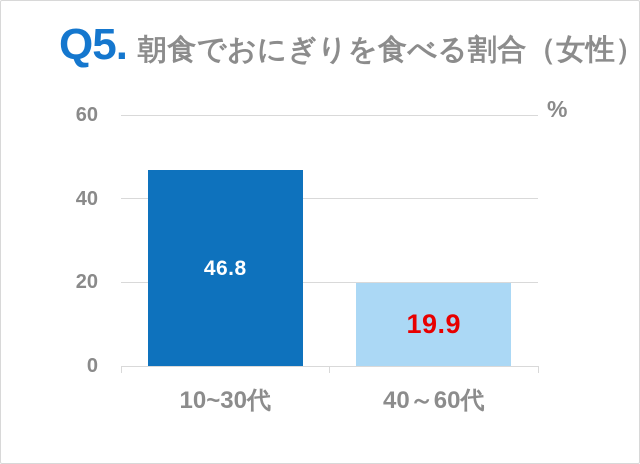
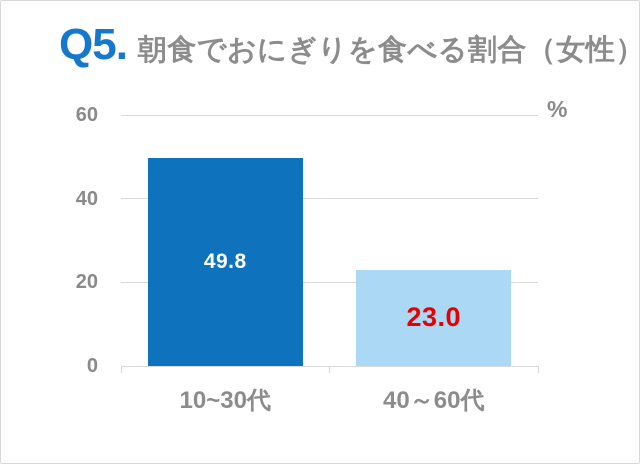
10~30代: 46.8 -> 49.8
40～60代: 19.9 -> 23.0
